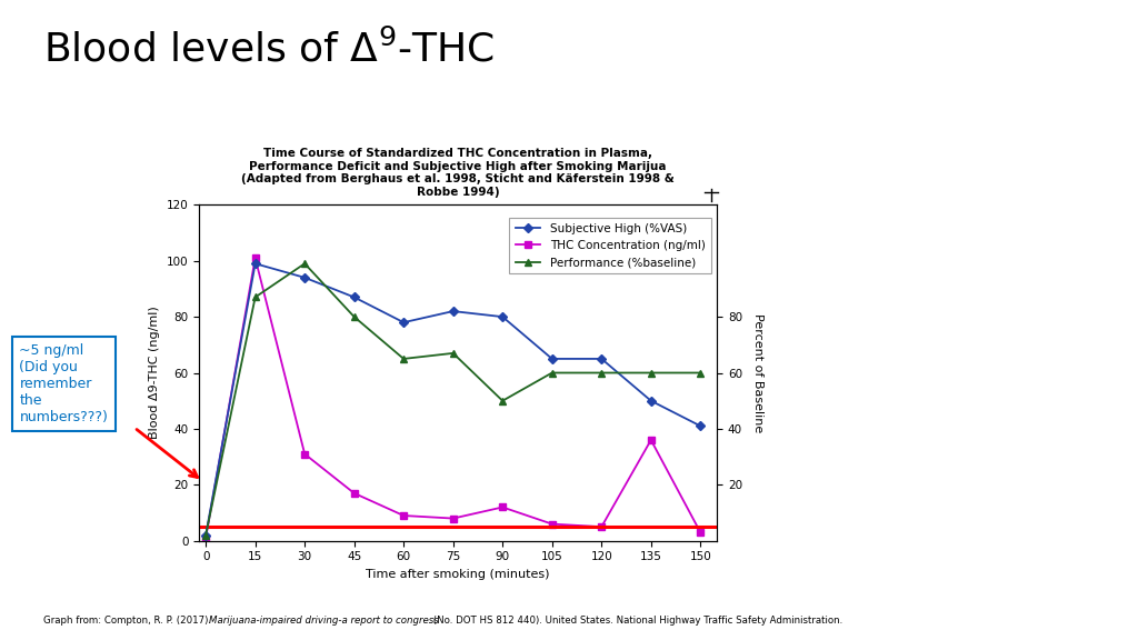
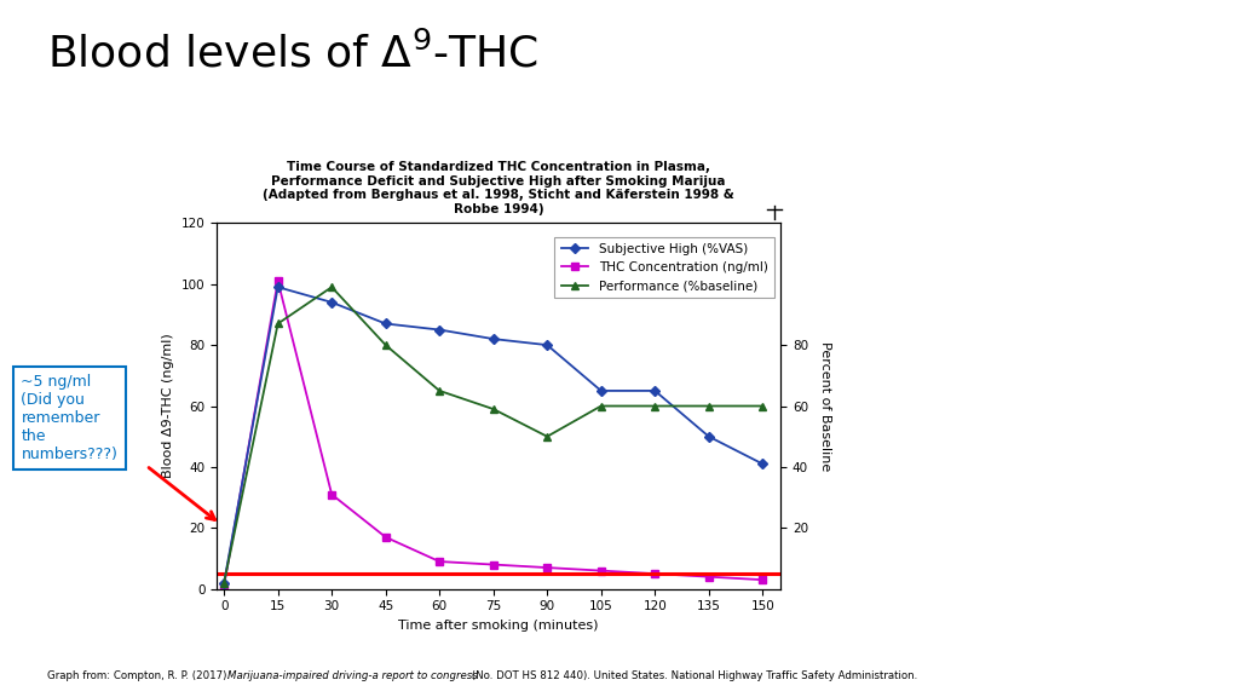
Subjective High (%VAS)/60: 78 -> 85
Performance (%baseline)/75: 67 -> 59
THC Concentration (ng/ml)/90: 12 -> 7
THC Concentration (ng/ml)/135: 36 -> 4
